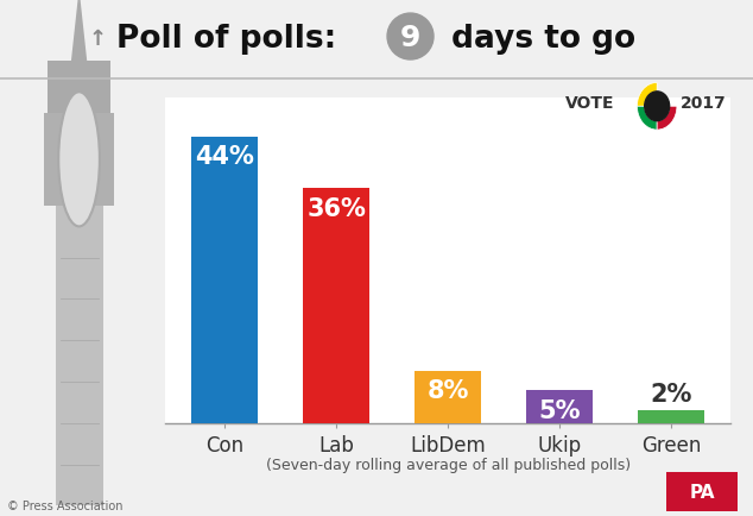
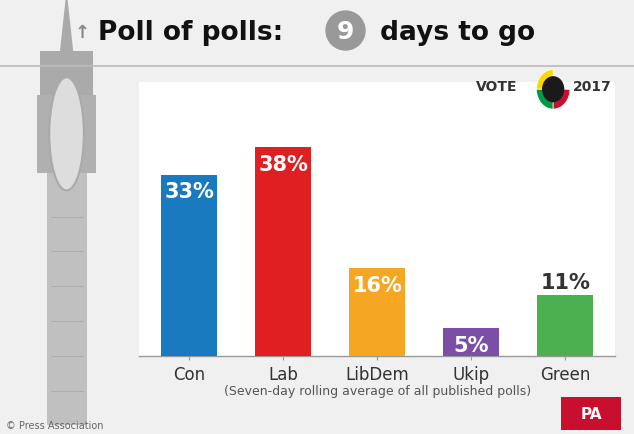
Con: 44% -> 33%
Lab: 36% -> 38%
LibDem: 8% -> 16%
Green: 2% -> 11%
